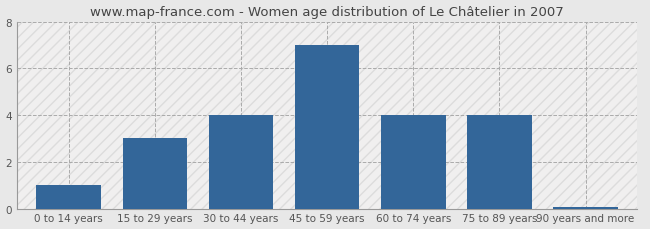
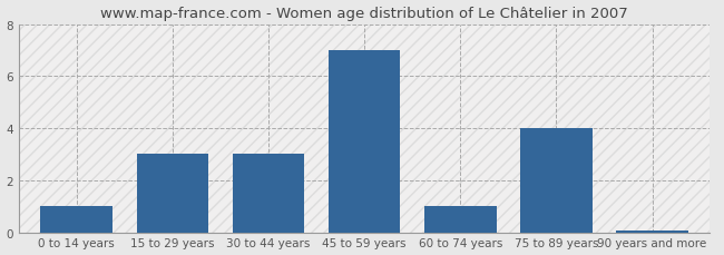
30 to 44 years: 4.00 -> 3.00
60 to 74 years: 4.00 -> 1.00
